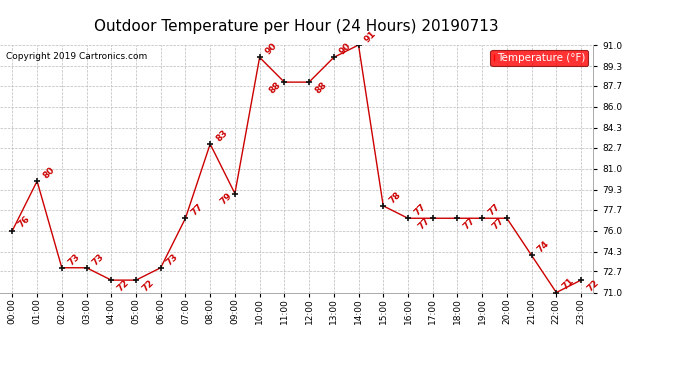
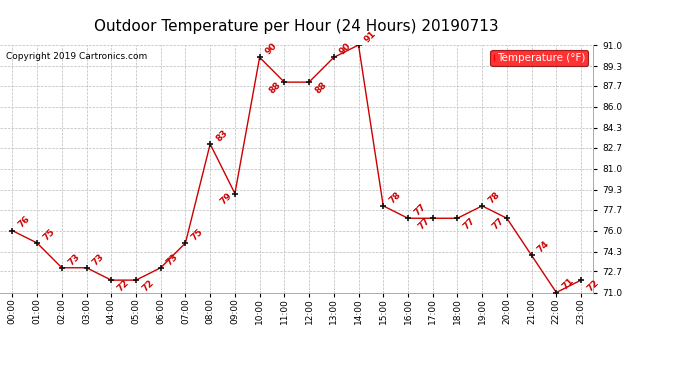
01:00: 80 -> 75
07:00: 77 -> 75
19:00: 77 -> 78
